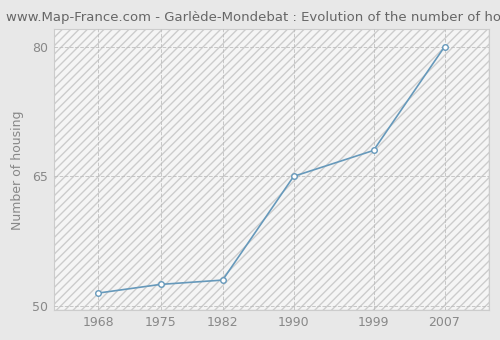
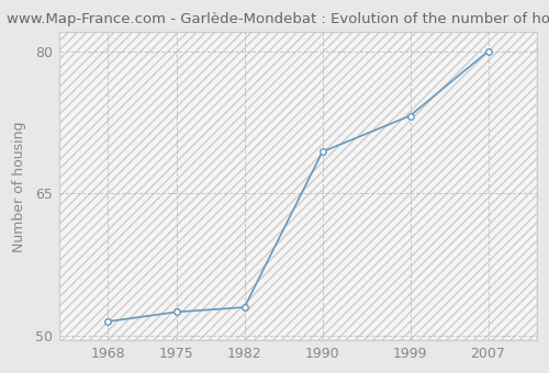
1990: 65.0 -> 69.4
1999: 68.0 -> 73.2
